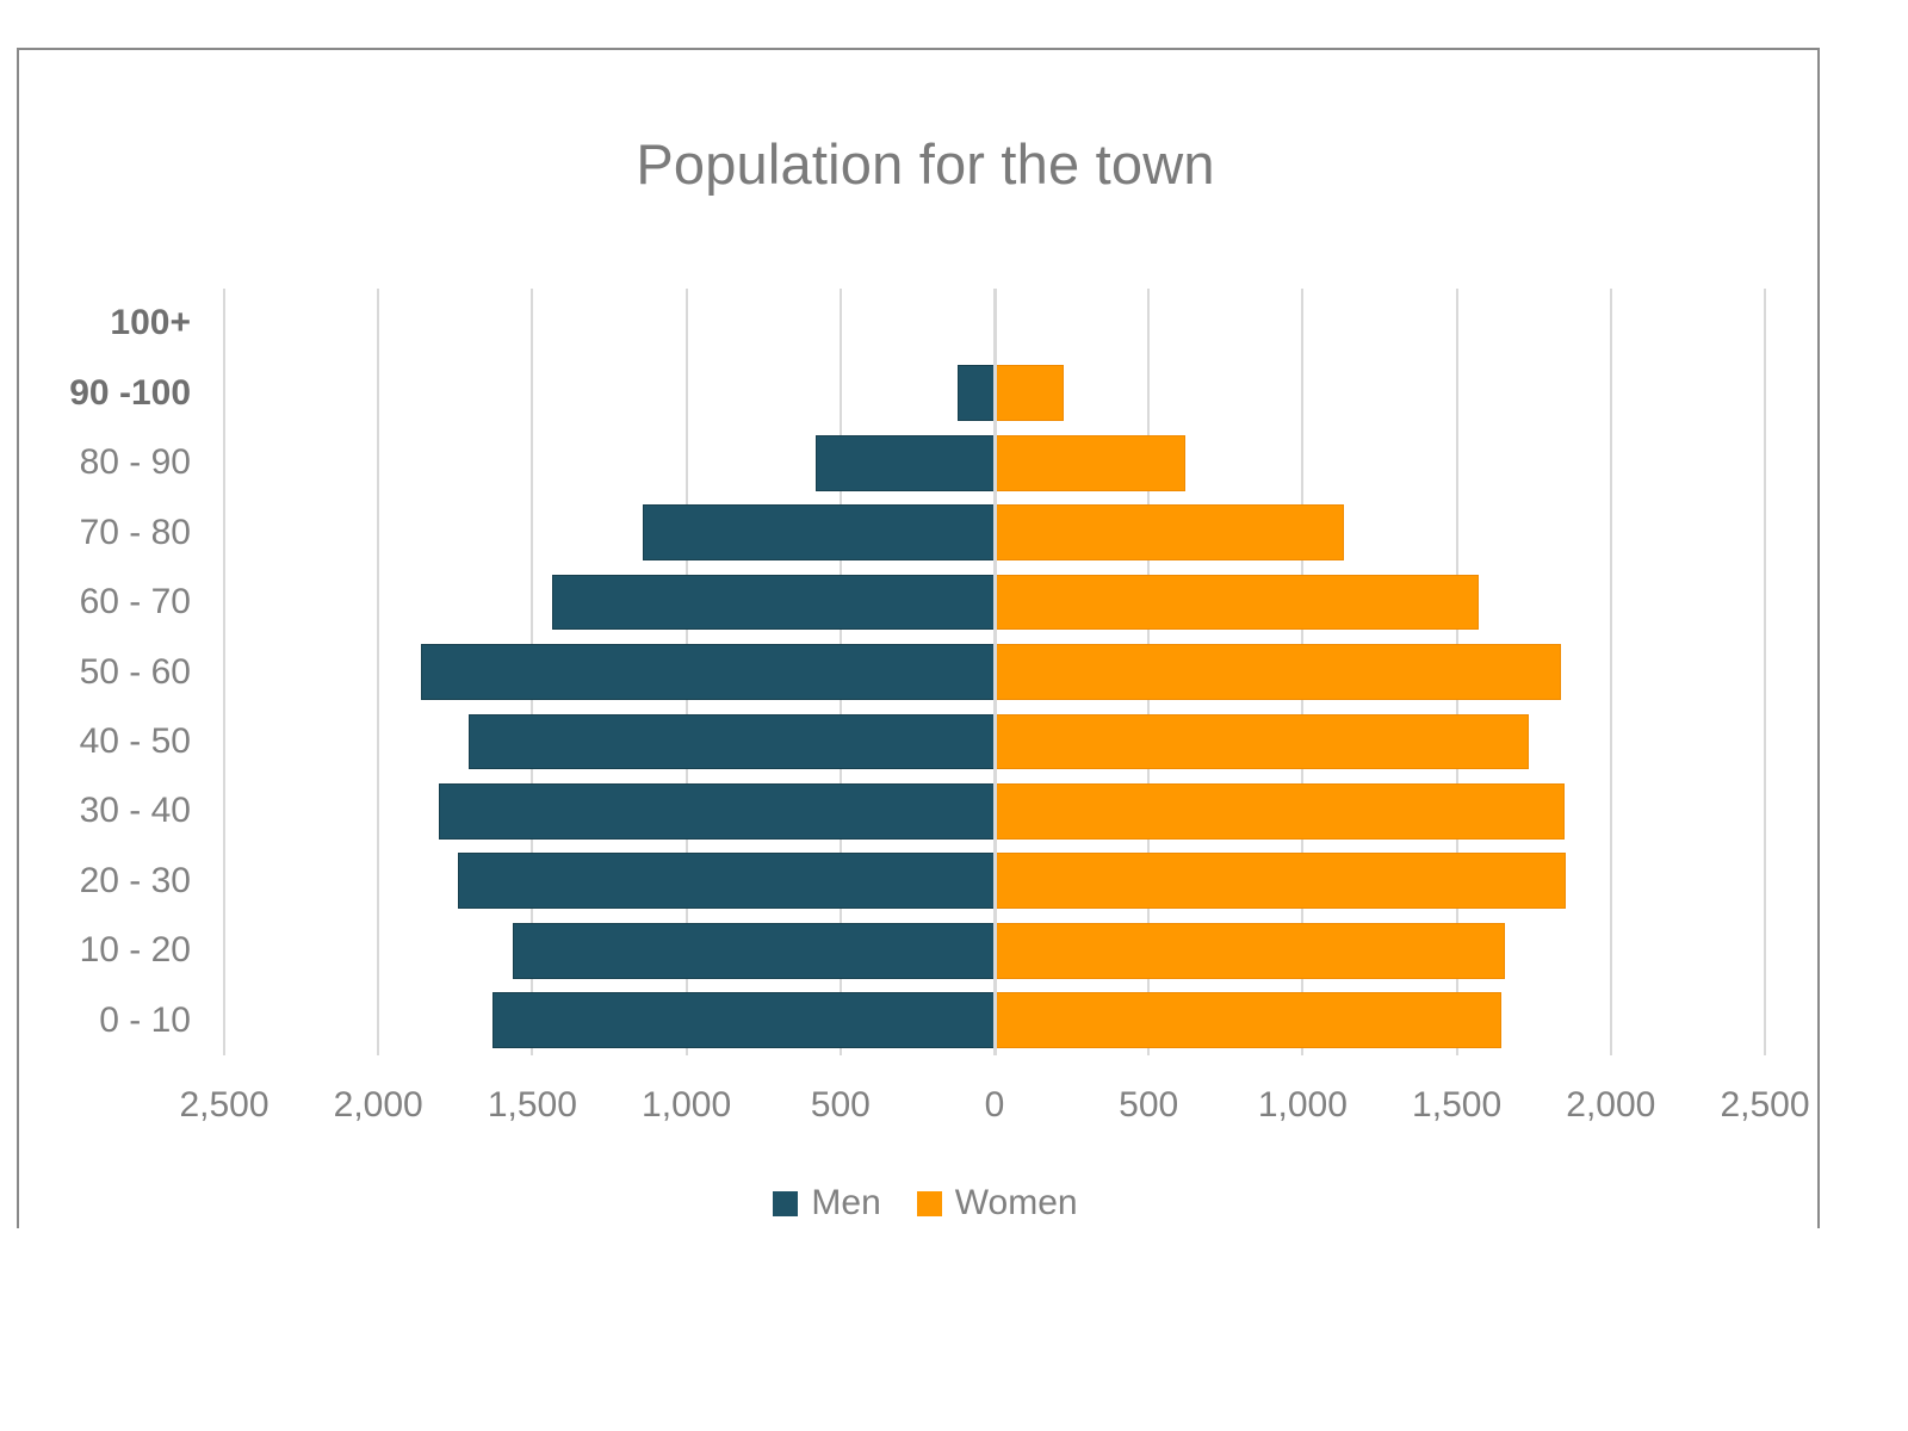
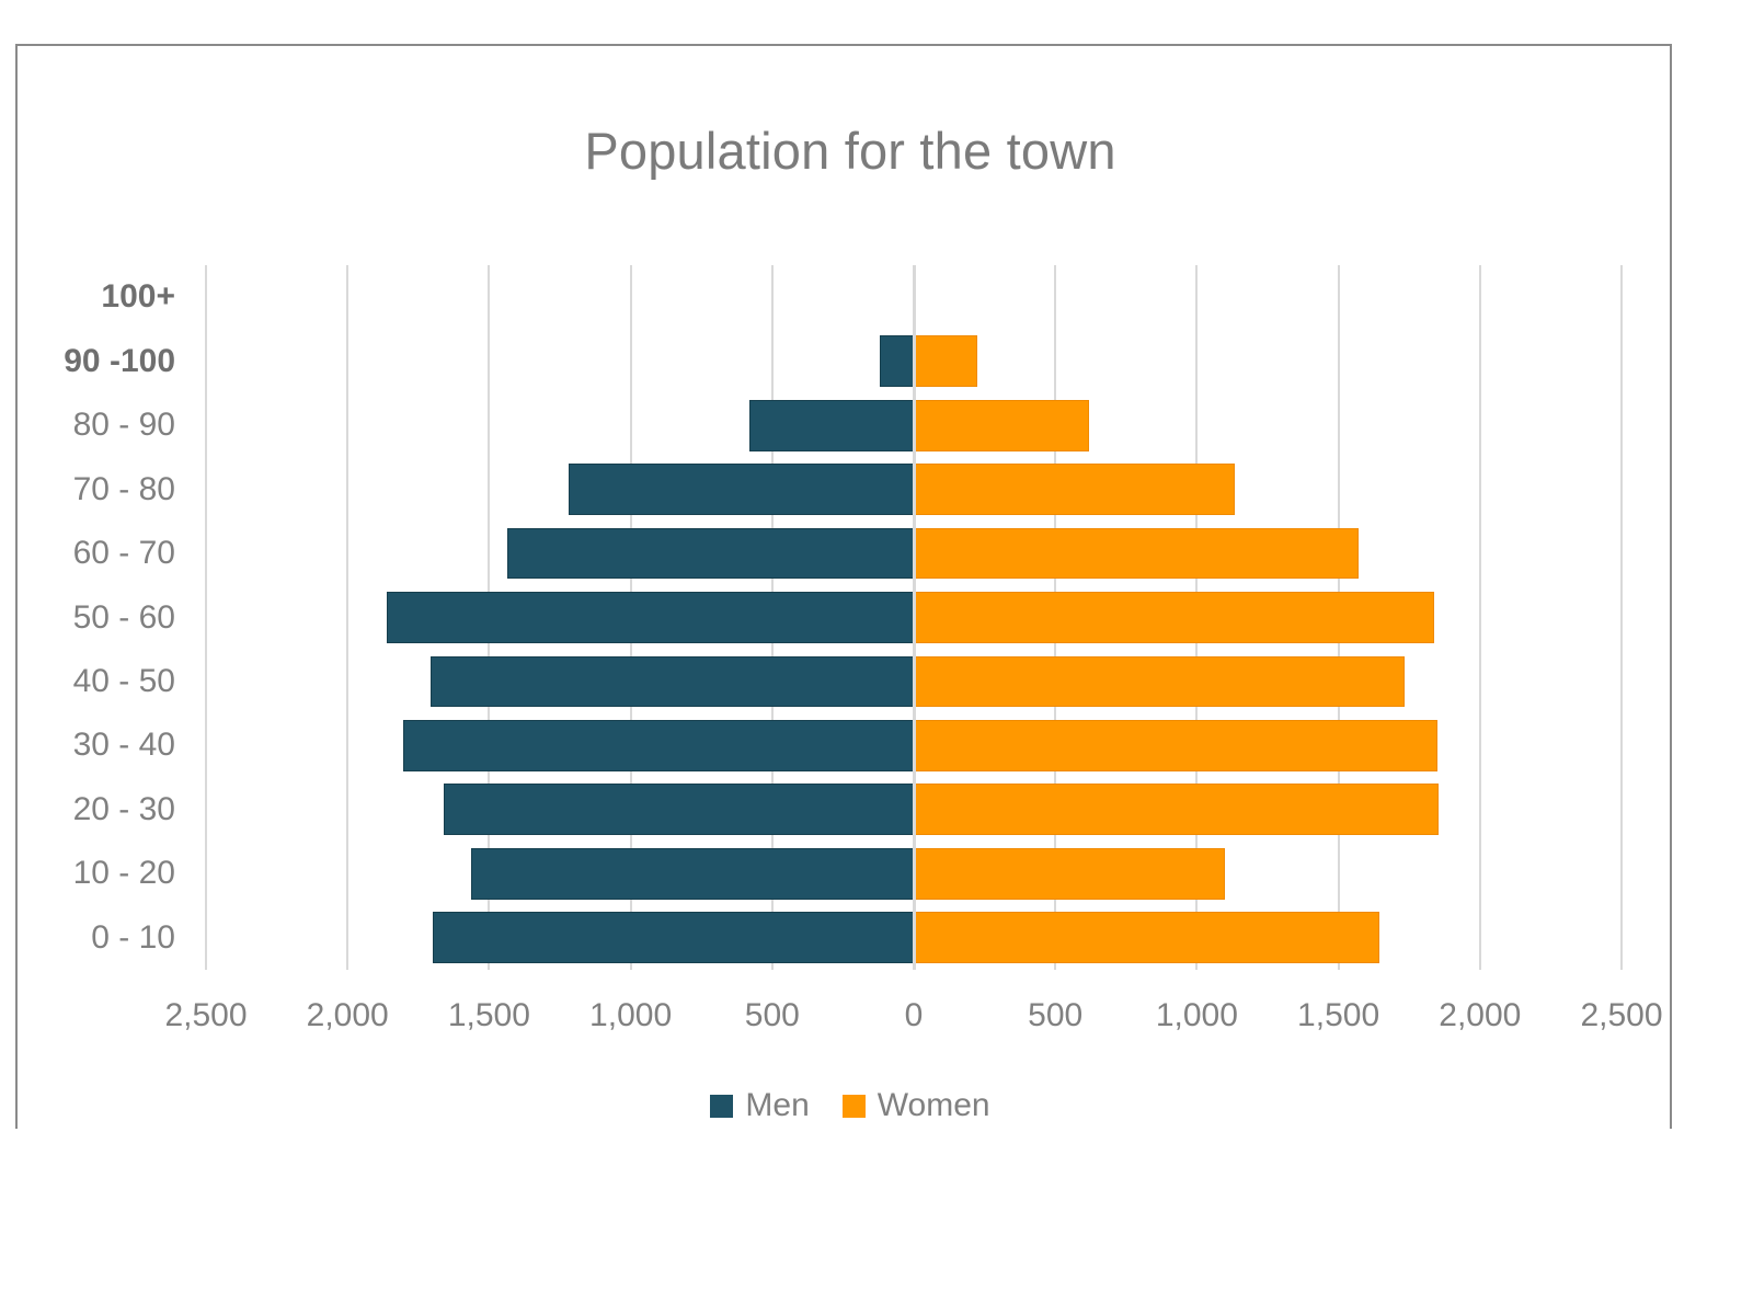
Men/0 - 10: 1630 -> 1700
Women/10 - 20: 1660 -> 1100
Men/20 - 30: 1740 -> 1660
Men/70 - 80: 1140 -> 1220
